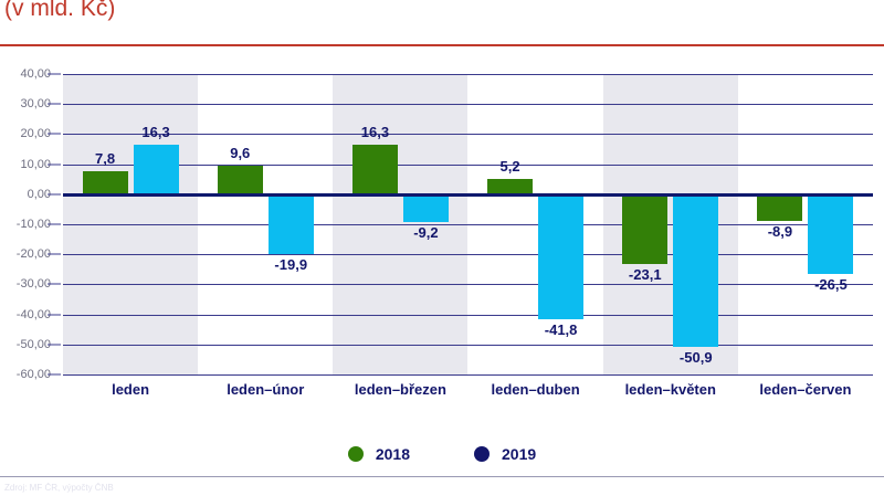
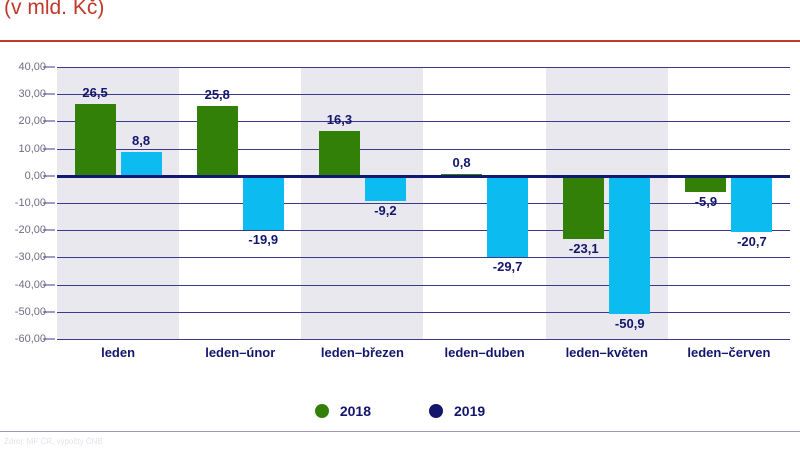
2018/leden: 7,8 -> 26,5
2019/leden: 16,3 -> 8,8
2018/leden–únor: 9,6 -> 25,8
2018/leden–duben: 5,2 -> 0,8
2019/leden–duben: -41,8 -> -29,7
2018/leden–červen: -8,9 -> -5,9
2019/leden–červen: -26,5 -> -20,7
